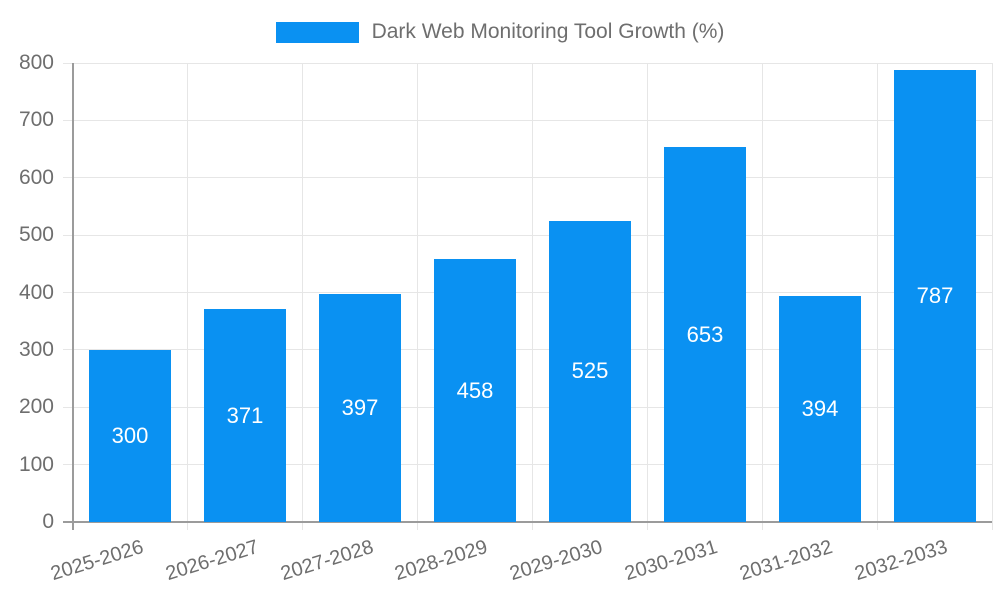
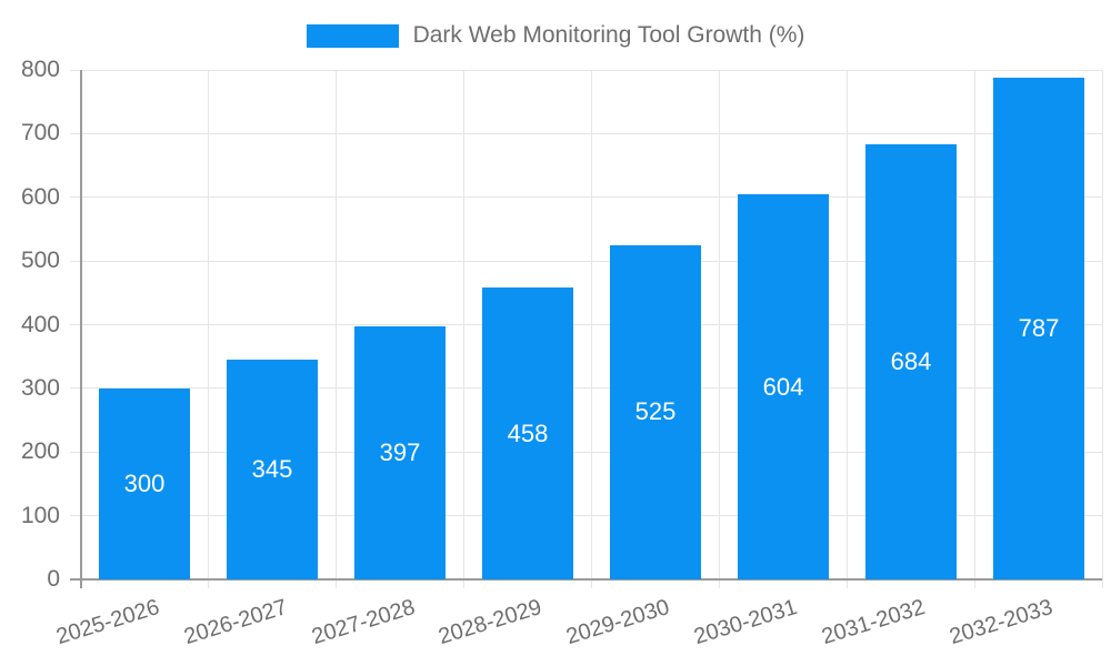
2026-2027: 371 -> 345
2030-2031: 653 -> 604
2031-2032: 394 -> 684
